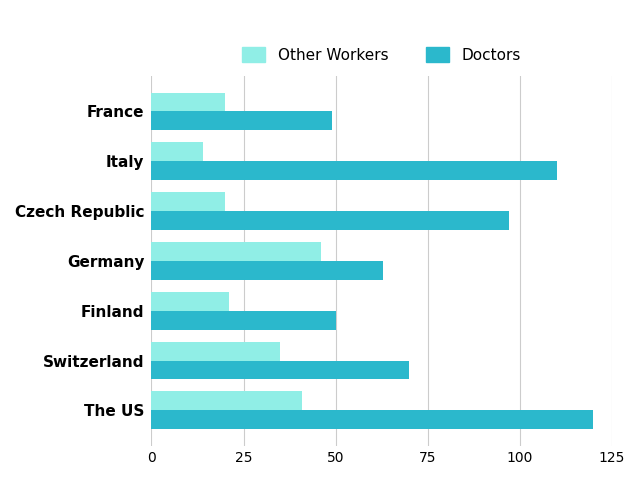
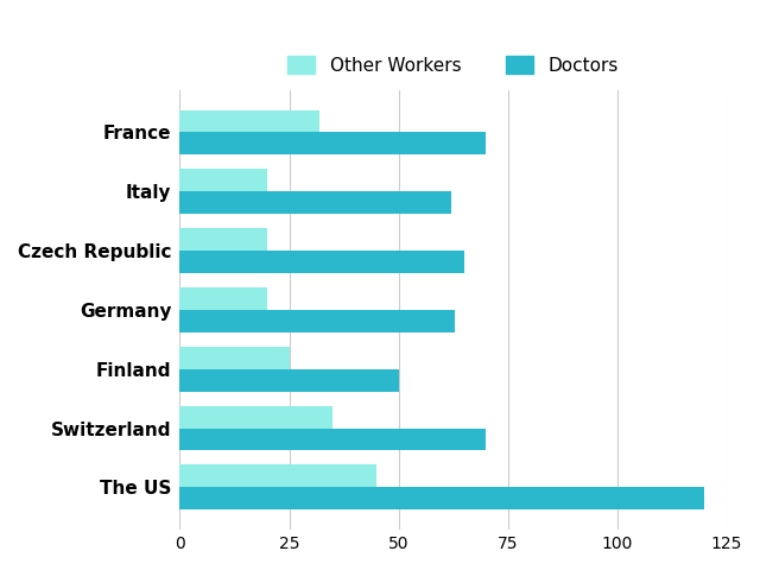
Other Workers/France: 20 -> 32
Doctors/France: 49 -> 70
Other Workers/Italy: 14 -> 20
Doctors/Italy: 110 -> 62
Doctors/Czech Republic: 97 -> 65
Other Workers/Germany: 46 -> 20
Other Workers/Finland: 21 -> 25
Other Workers/The US: 41 -> 45
